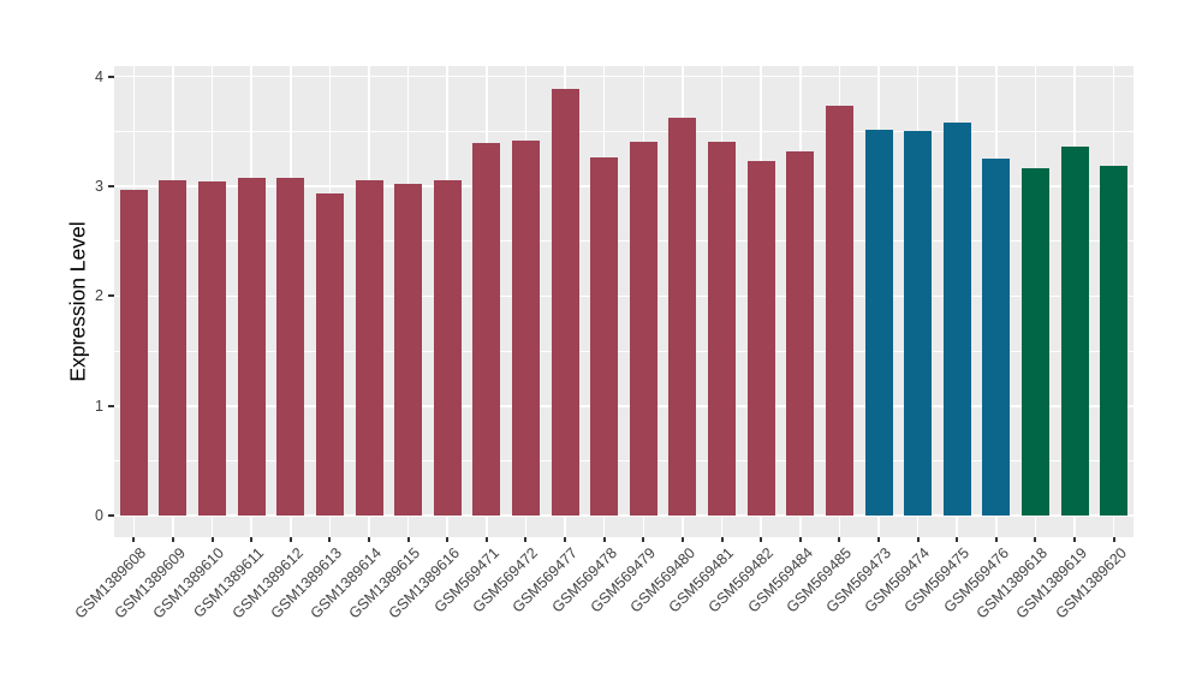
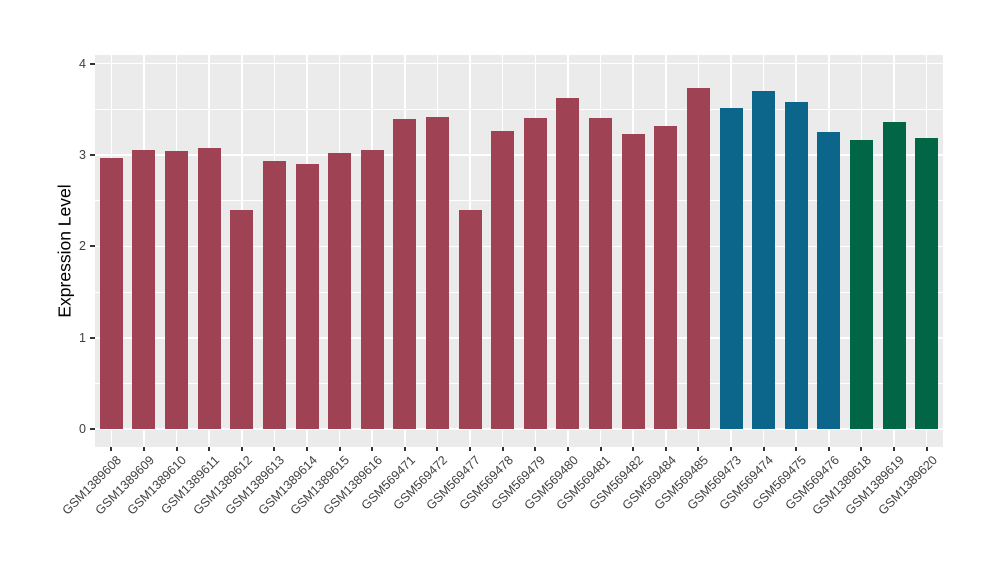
GSM1389612: 3.1 -> 2.4
GSM1389614: 3.0 -> 2.9
GSM569477: 3.9 -> 2.4
GSM569474: 3.5 -> 3.7
